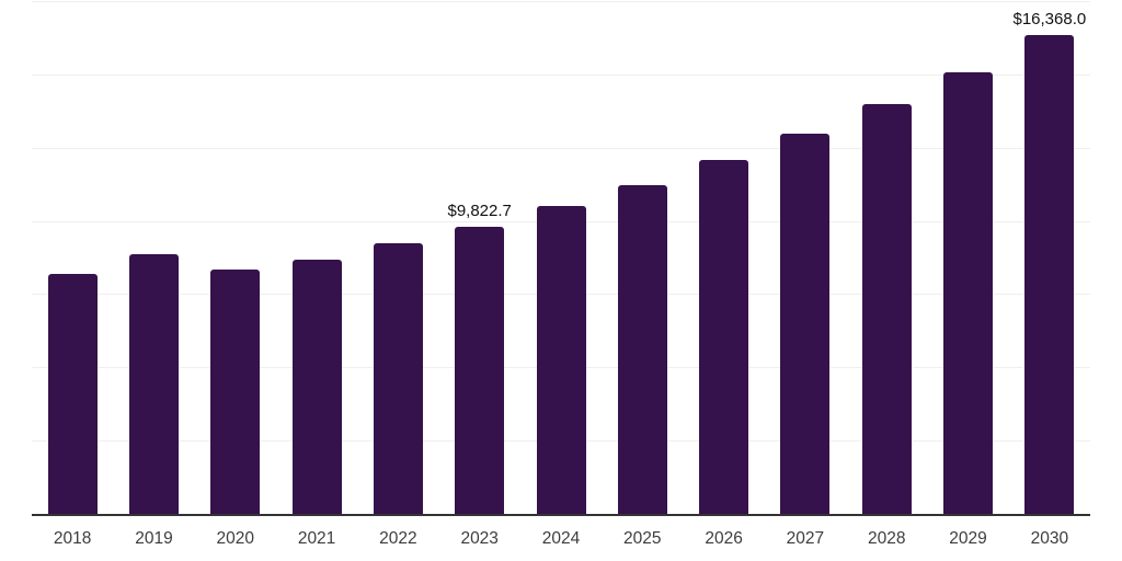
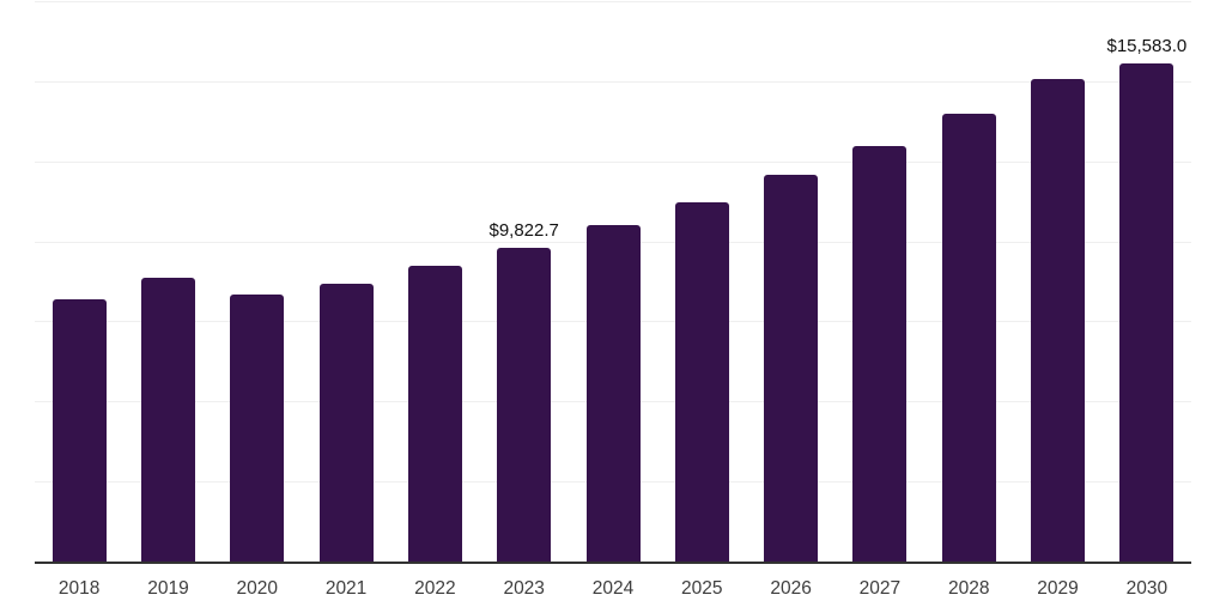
2030: $16,368.0 -> $15,583.0
